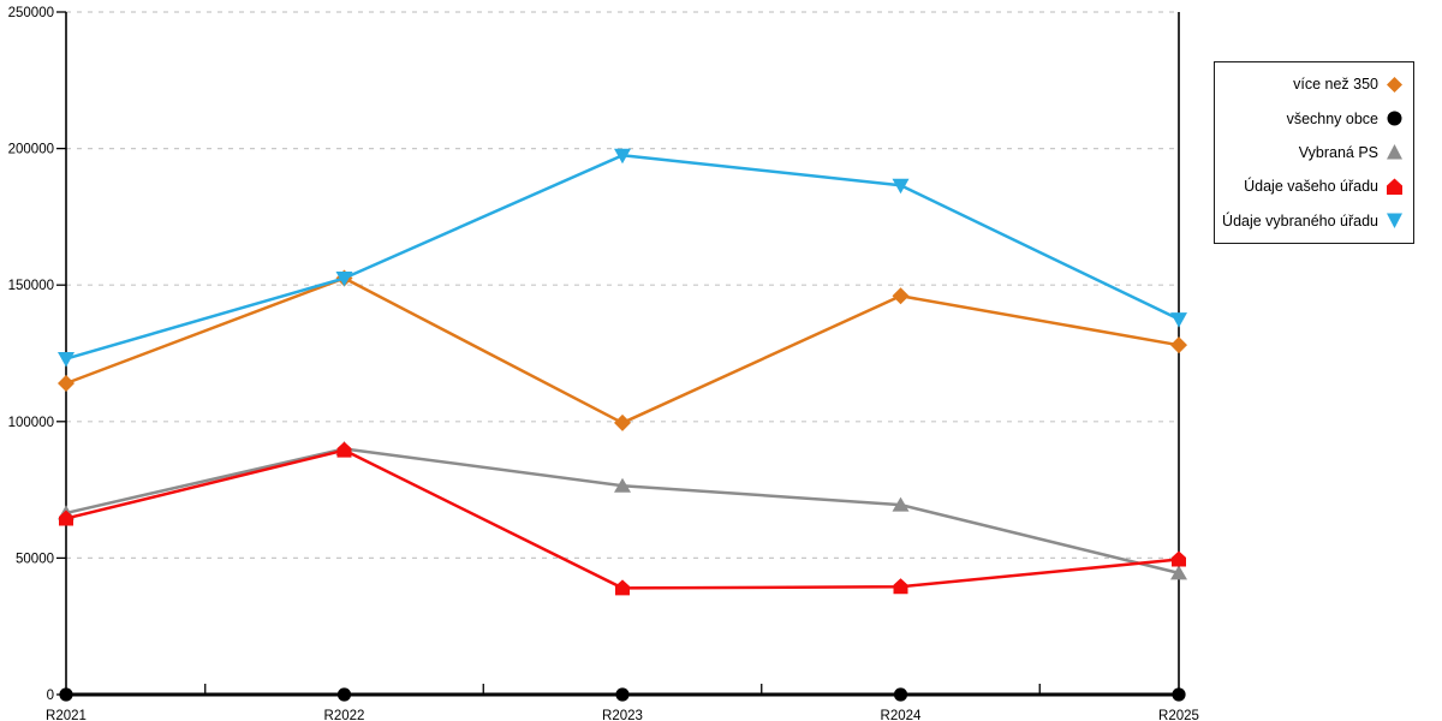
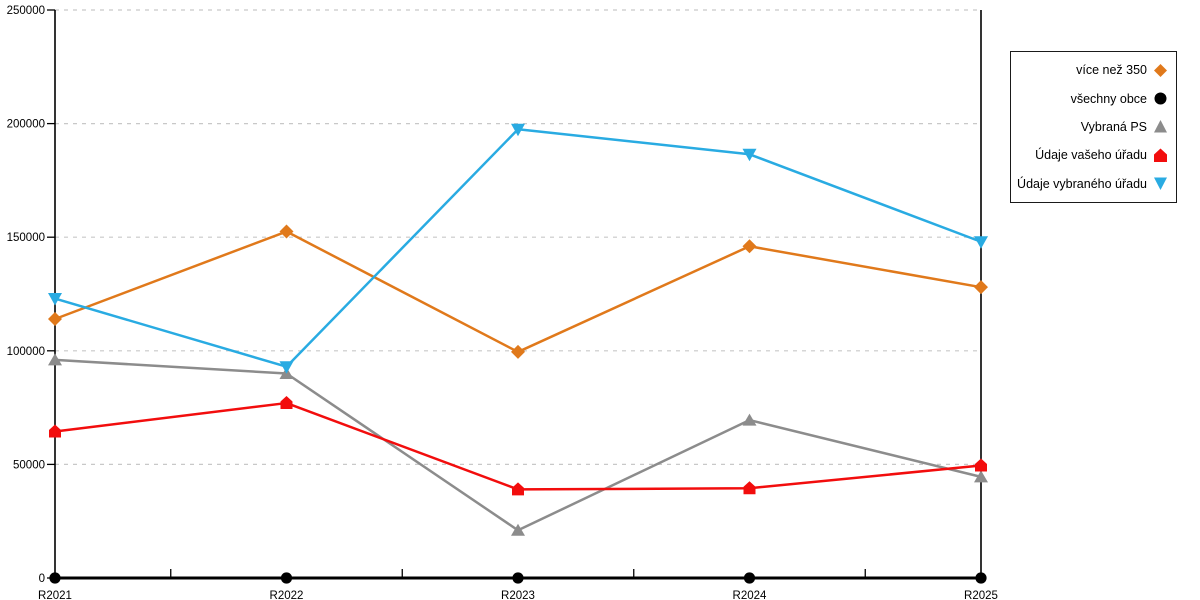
Vybraná PS/R2021: 66000 -> 96000
Údaje vašeho úřadu/R2022: 90000 -> 77000
Údaje vybraného úřadu/R2022: 152000 -> 93000
Vybraná PS/R2023: 76000 -> 21000
Údaje vybraného úřadu/R2025: 138000 -> 148000
